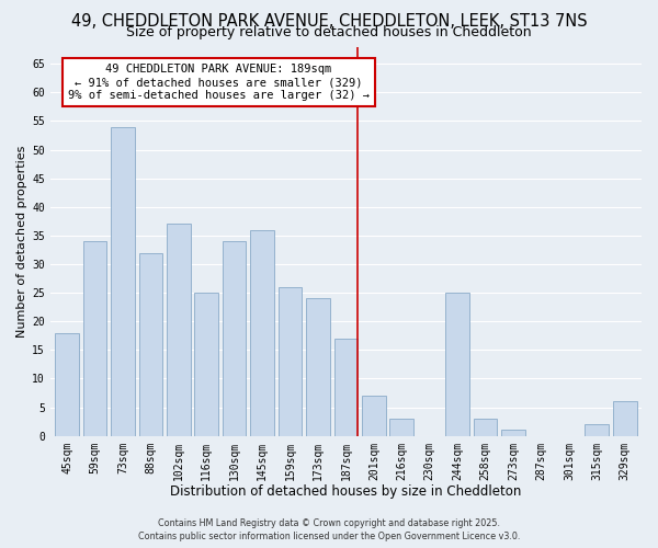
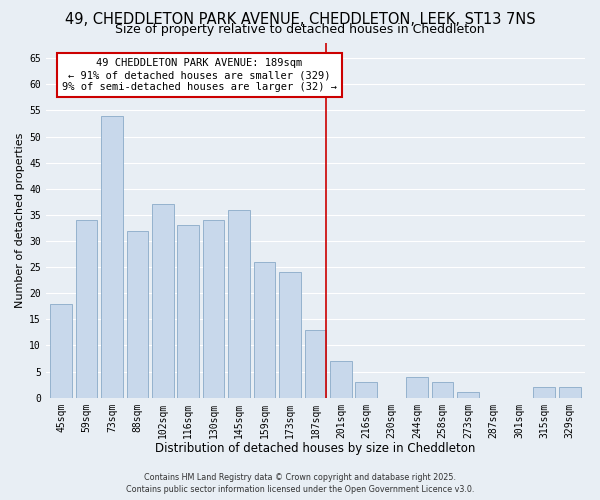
116sqm: 25 -> 33
187sqm: 17 -> 13
244sqm: 25 -> 4
329sqm: 6 -> 2
